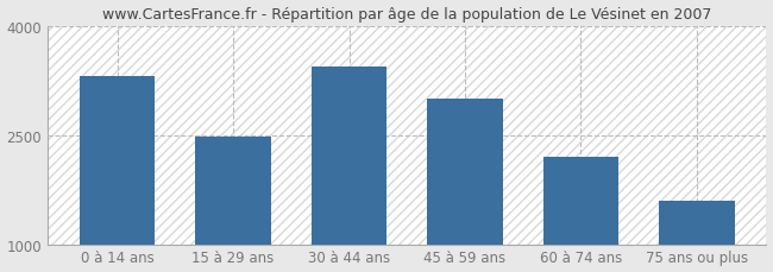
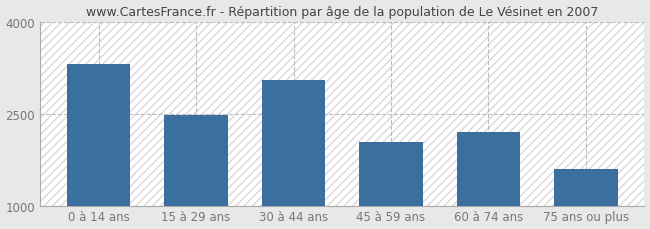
30 à 44 ans: 3430 -> 3040
45 à 59 ans: 3000 -> 2040
